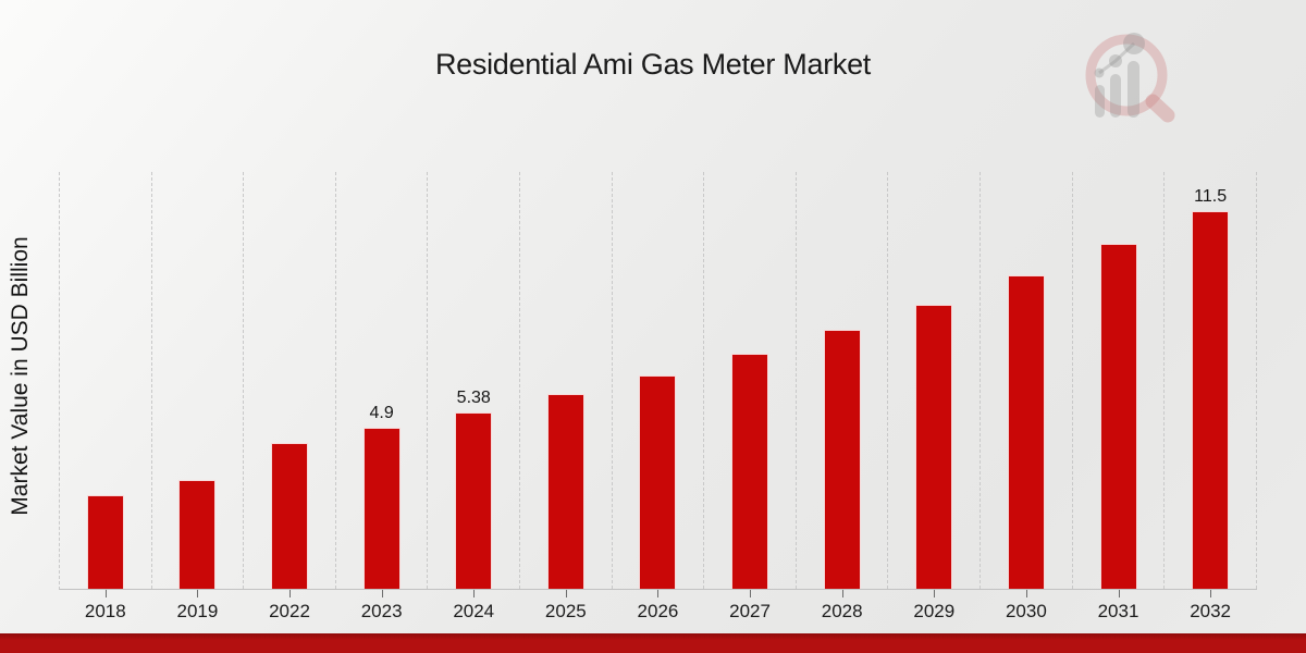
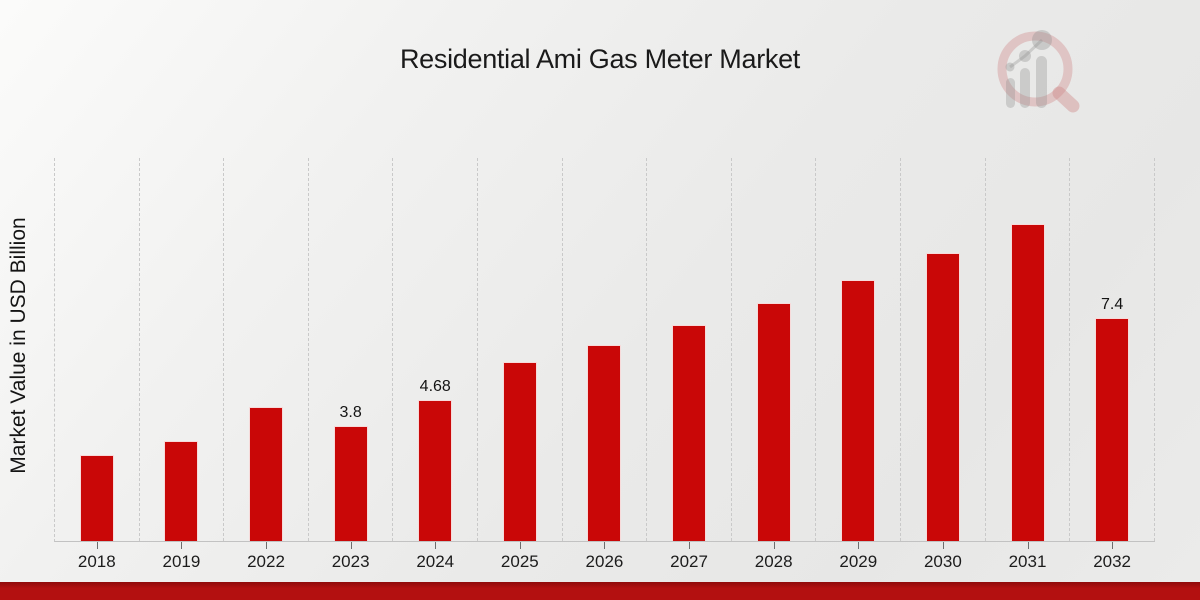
2023: 4.9 -> 3.8
2024: 5.38 -> 4.68
2032: 11.5 -> 7.4
